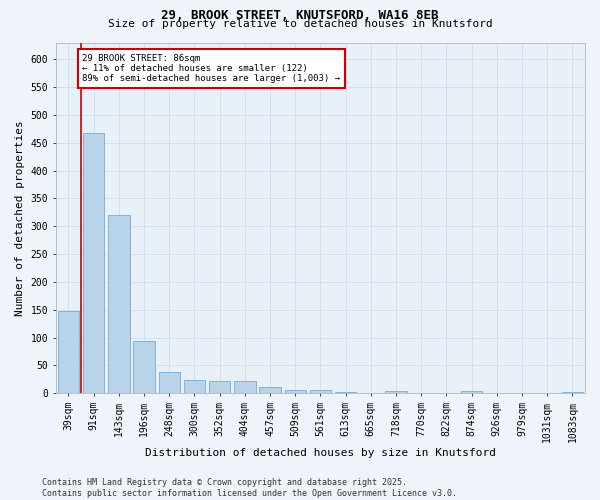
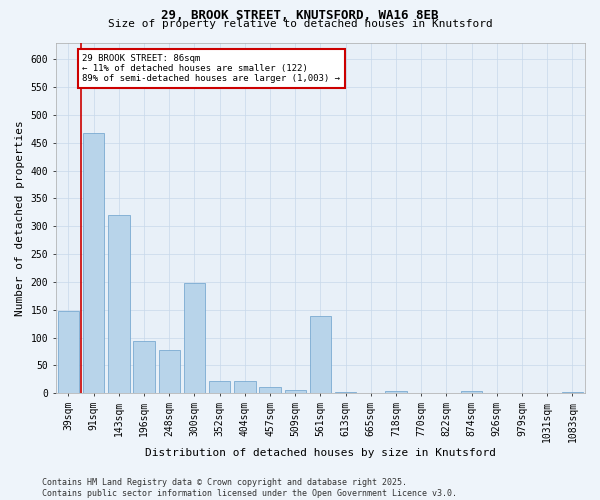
248sqm: 38 -> 78
300sqm: 23 -> 198
561sqm: 5 -> 138
